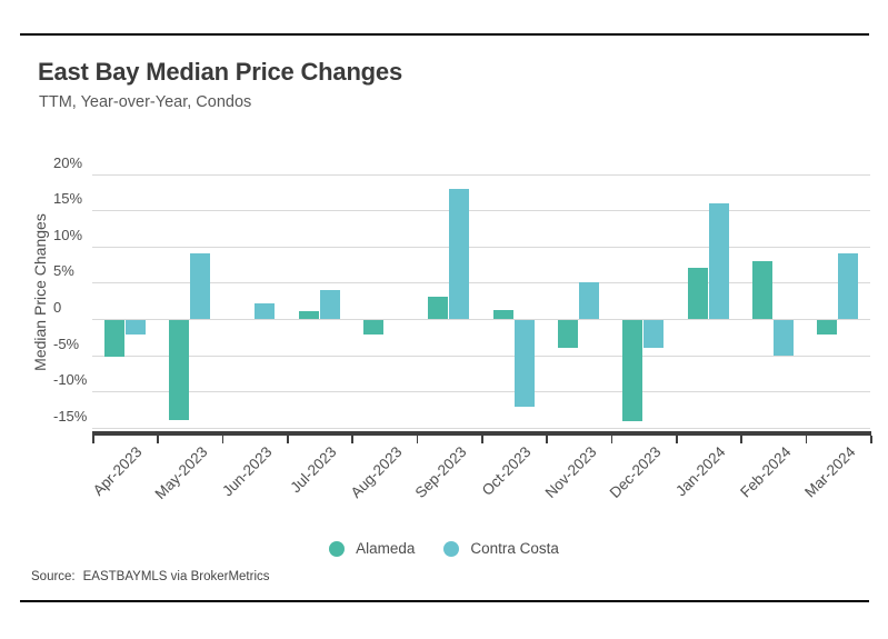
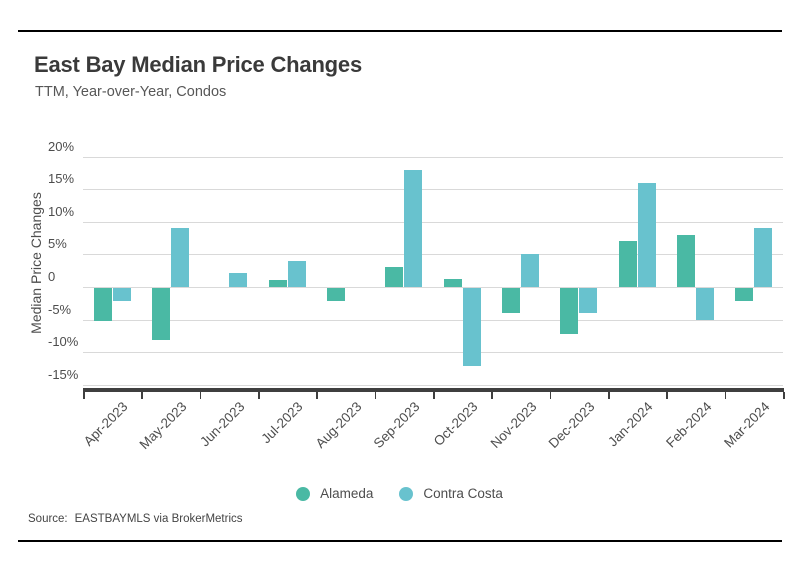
Alameda/May-2023: -14% -> -8%
Alameda/Dec-2023: -14% -> -7%
